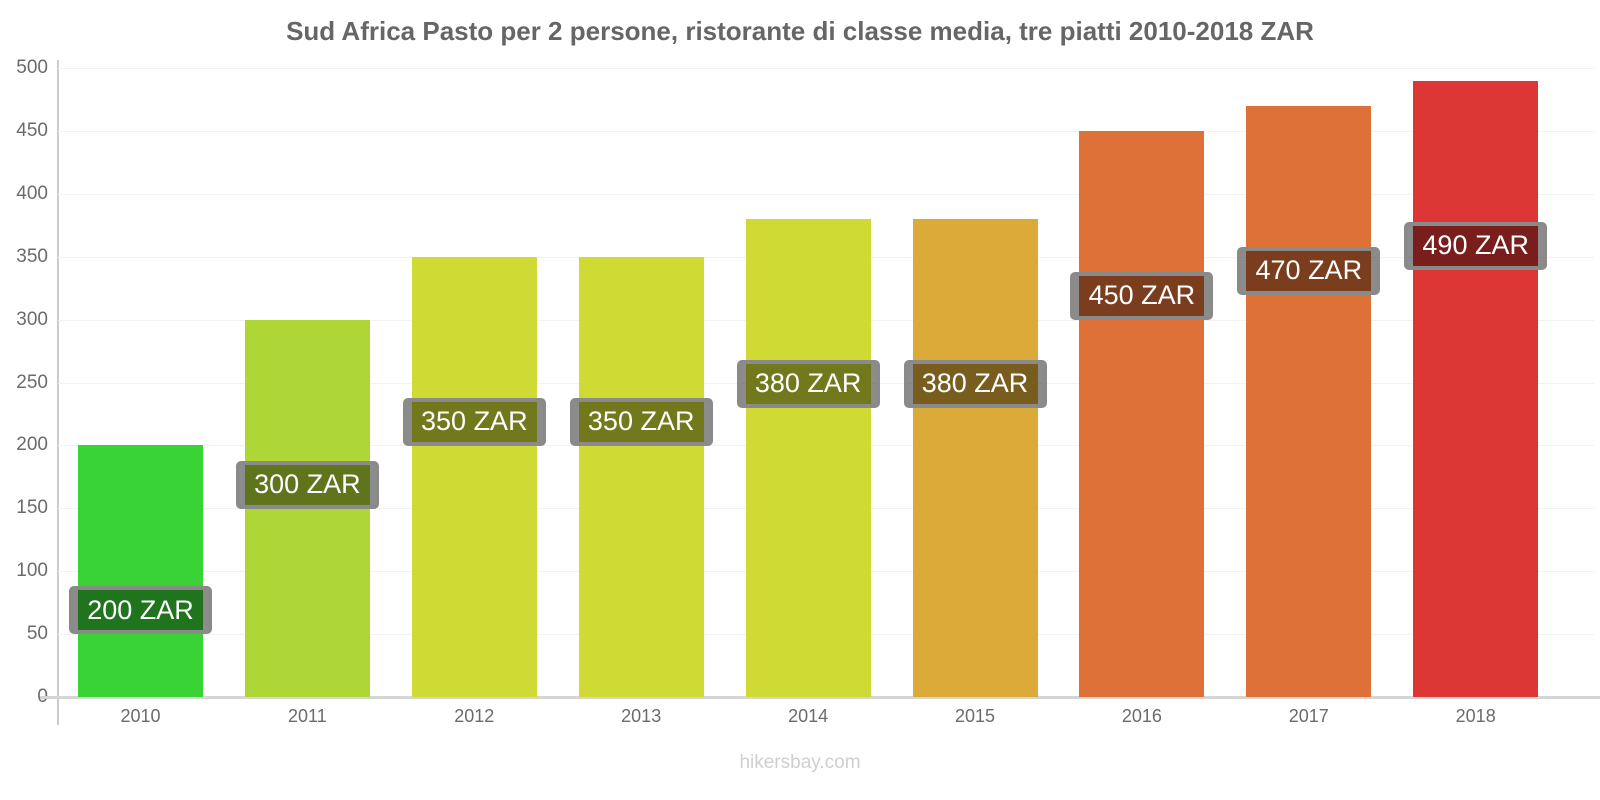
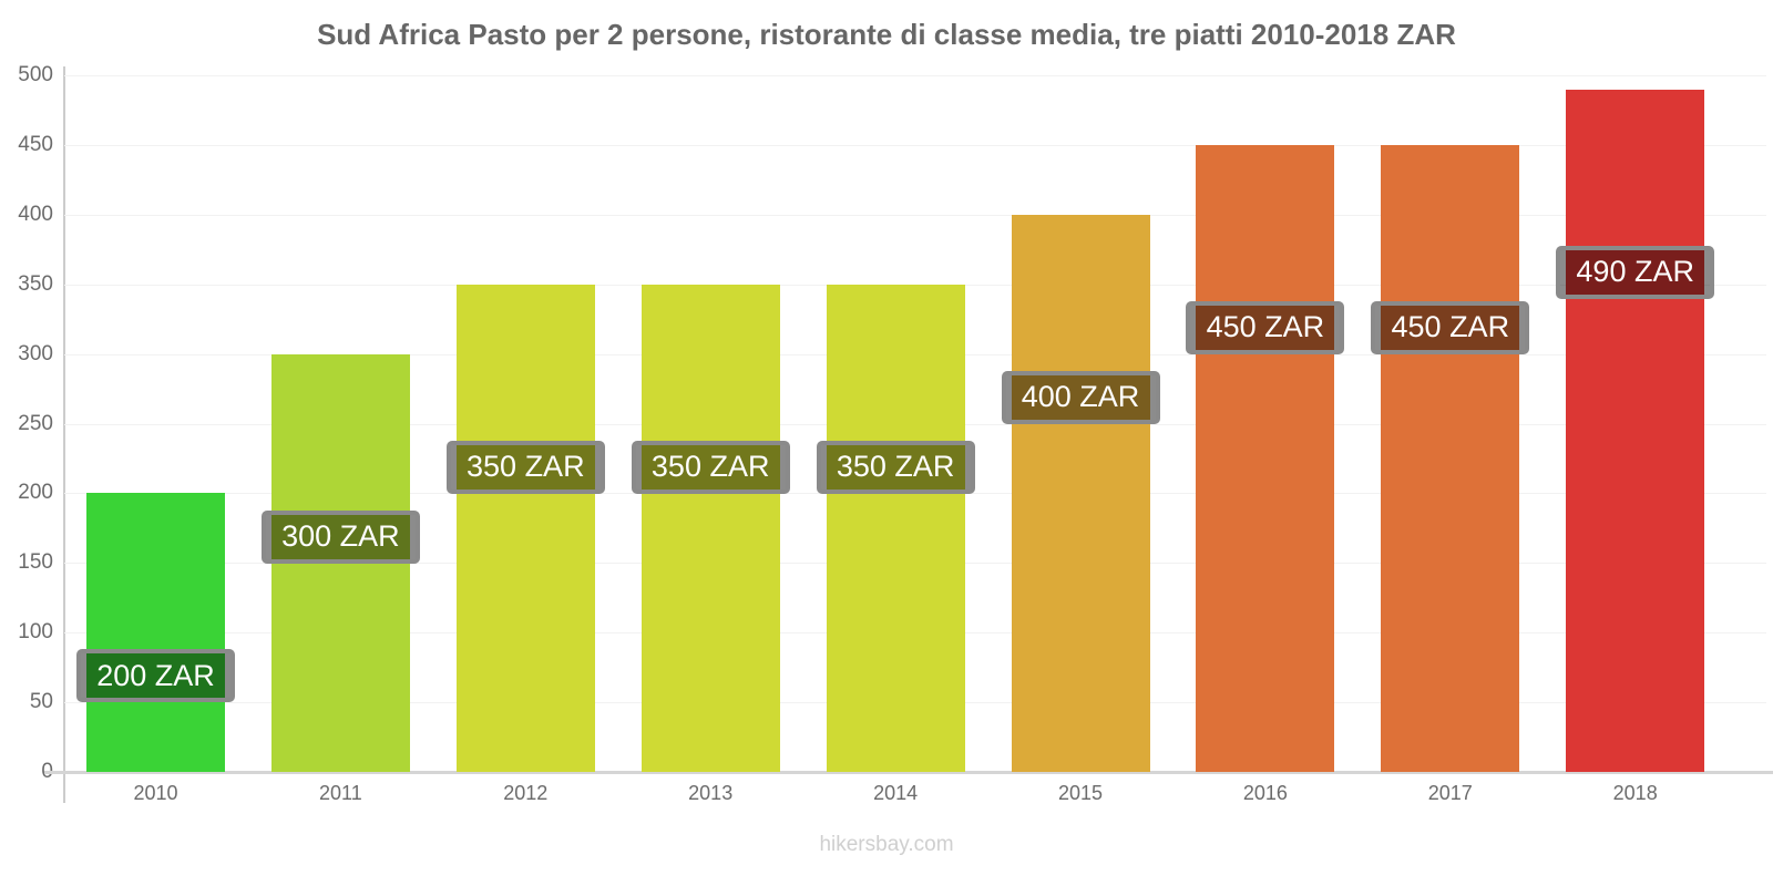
2014: 380 -> 350
2015: 380 -> 400
2017: 470 -> 450
